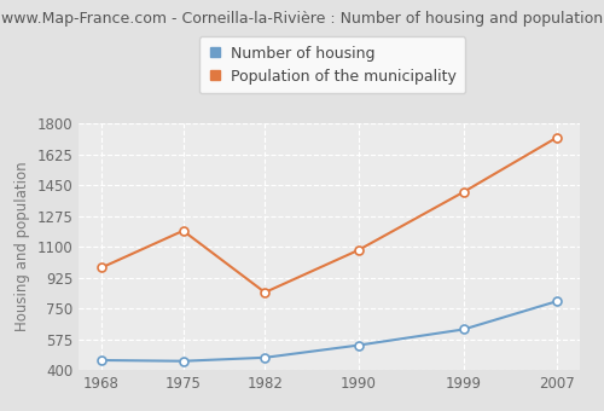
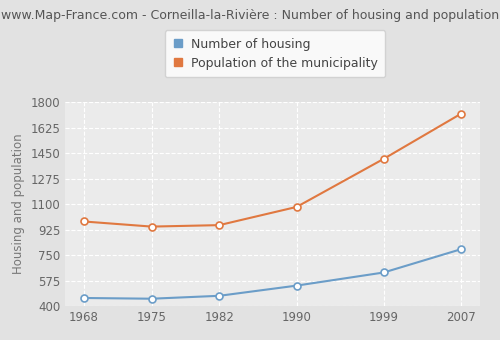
Population of the municipality/1975: 1190 -> 940
Population of the municipality/1982: 840 -> 960
